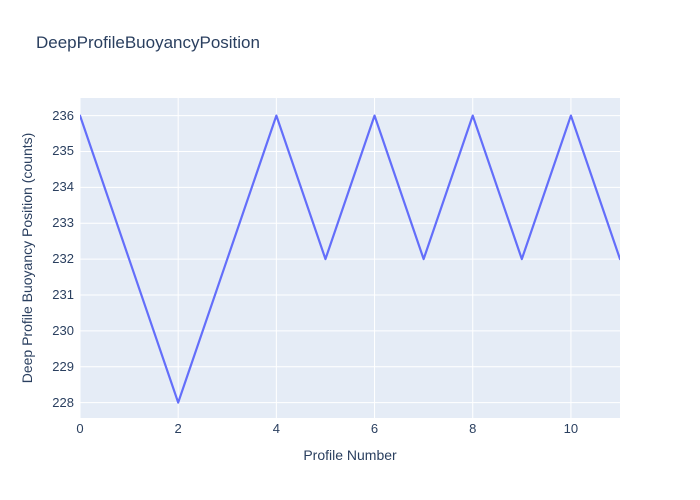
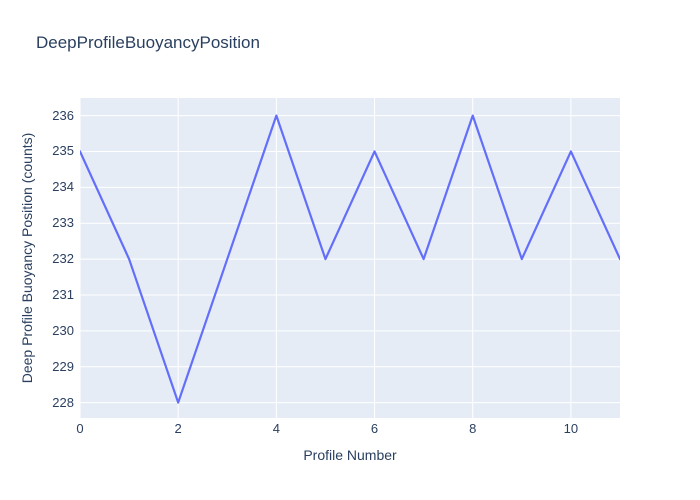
0: 236 -> 235
6: 236 -> 235
10: 236 -> 235
